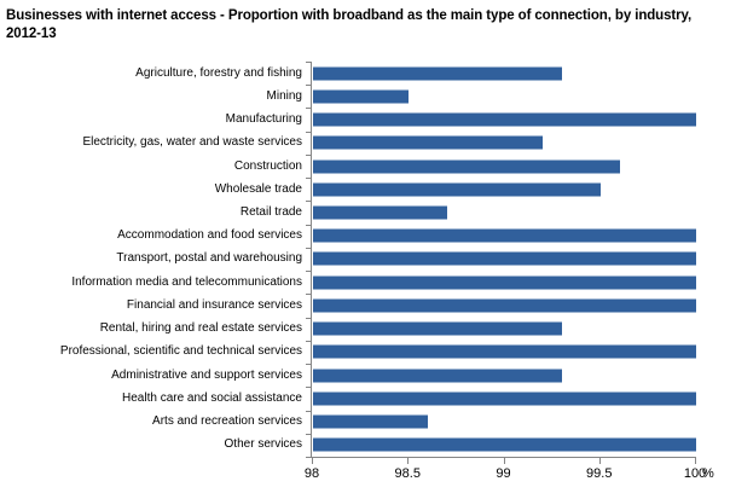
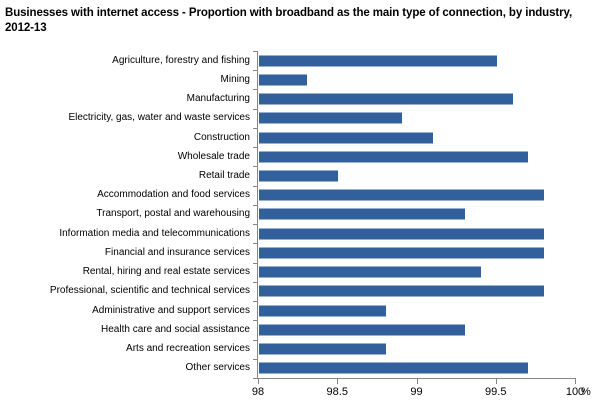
Agriculture, forestry and fishing: 99.3 -> 99.5
Mining: 98.5 -> 98.3
Manufacturing: 100.0 -> 99.6
Electricity, gas, water and waste services: 99.2 -> 98.9
Construction: 99.6 -> 99.1
Wholesale trade: 99.5 -> 99.7
Retail trade: 98.7 -> 98.5
Accommodation and food services: 100.0 -> 99.8
Transport, postal and warehousing: 100.0 -> 99.3
Information media and telecommunications: 100.0 -> 99.8
Financial and insurance services: 100.0 -> 99.8
Rental, hiring and real estate services: 99.3 -> 99.4
Professional, scientific and technical services: 100.0 -> 99.8
Administrative and support services: 99.3 -> 98.8
Health care and social assistance: 100.0 -> 99.3
Arts and recreation services: 98.6 -> 98.8
Other services: 100.0 -> 99.7
